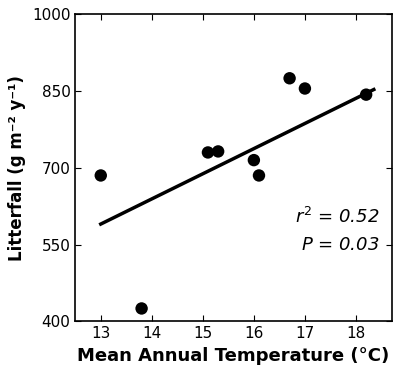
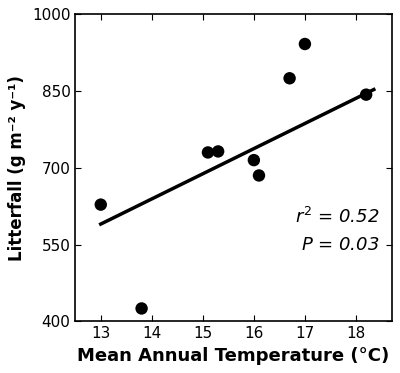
13: 685 -> 628
17: 855 -> 942
